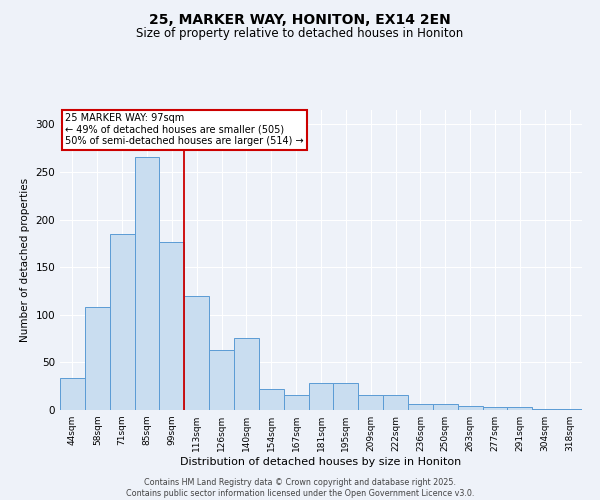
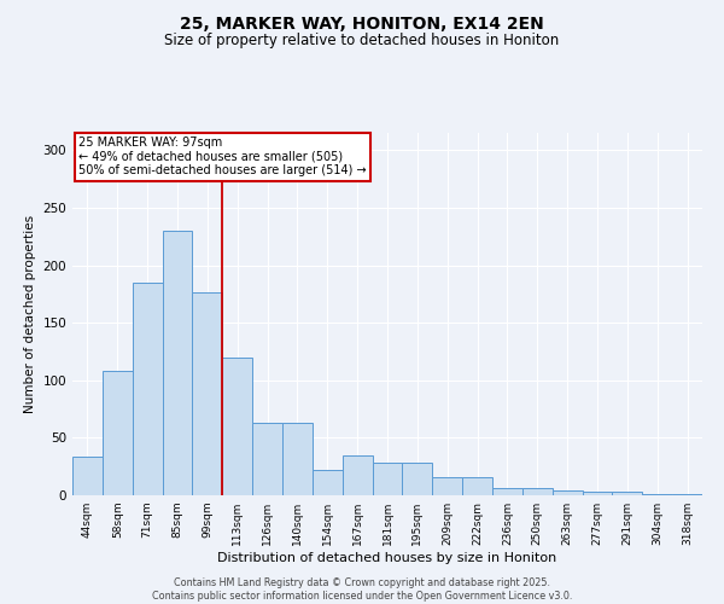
85sqm: 266 -> 230
140sqm: 76 -> 63
167sqm: 16 -> 35
